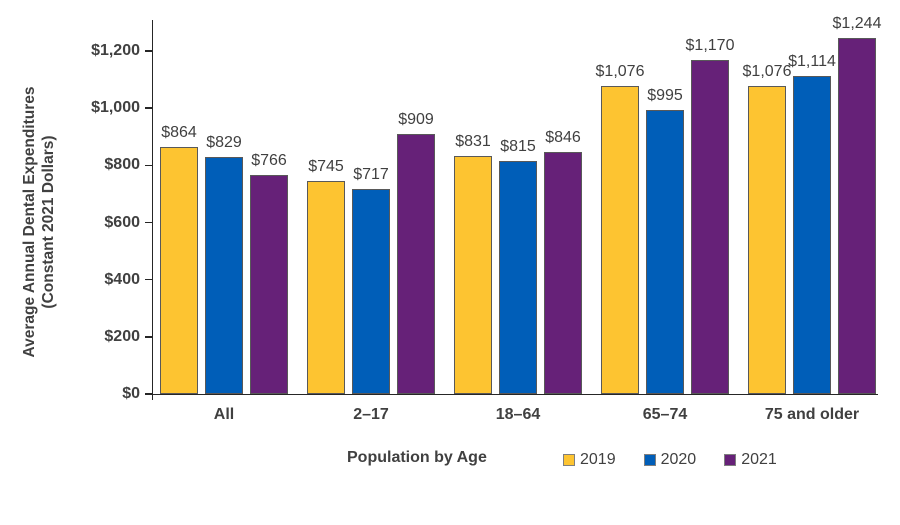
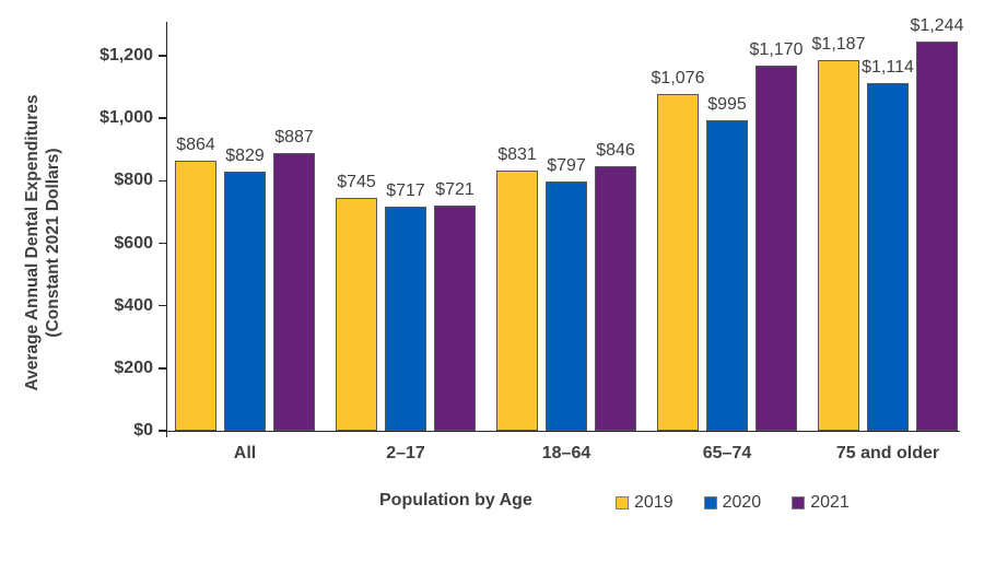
2021/All: $766 -> $887
2021/2–17: $909 -> $721
2020/18–64: $815 -> $797
2019/75 and older: $1,076 -> $1,187
